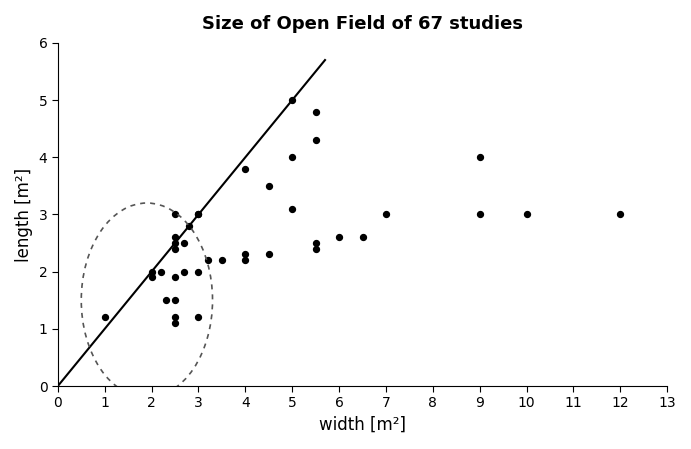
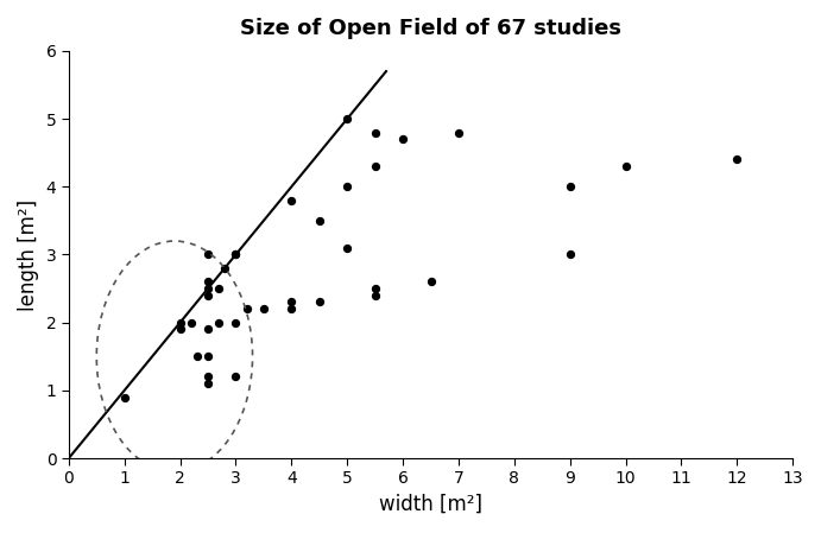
1: 1.2 -> 0.9
6: 2.6 -> 4.7
7: 3.0 -> 4.8
10: 3.0 -> 4.3
12: 3.0 -> 4.4
